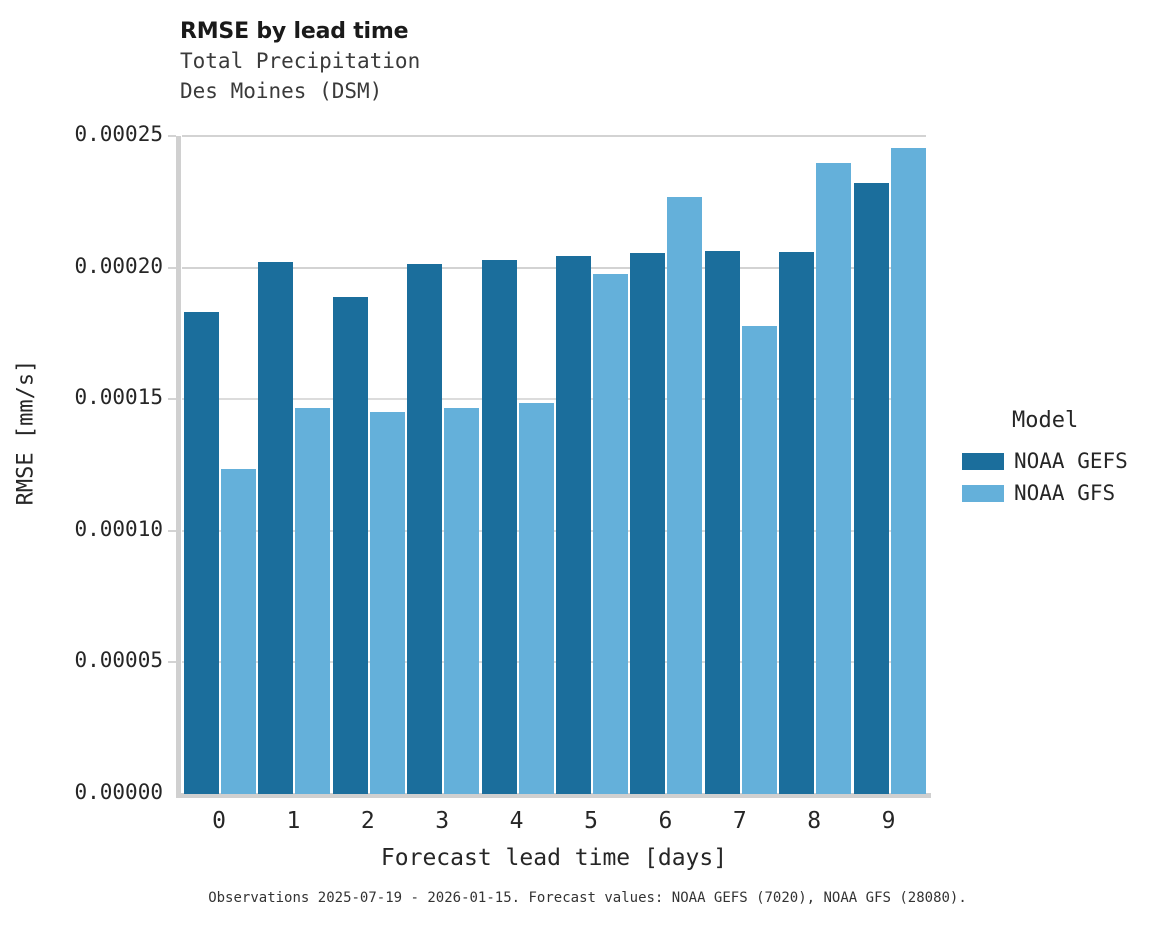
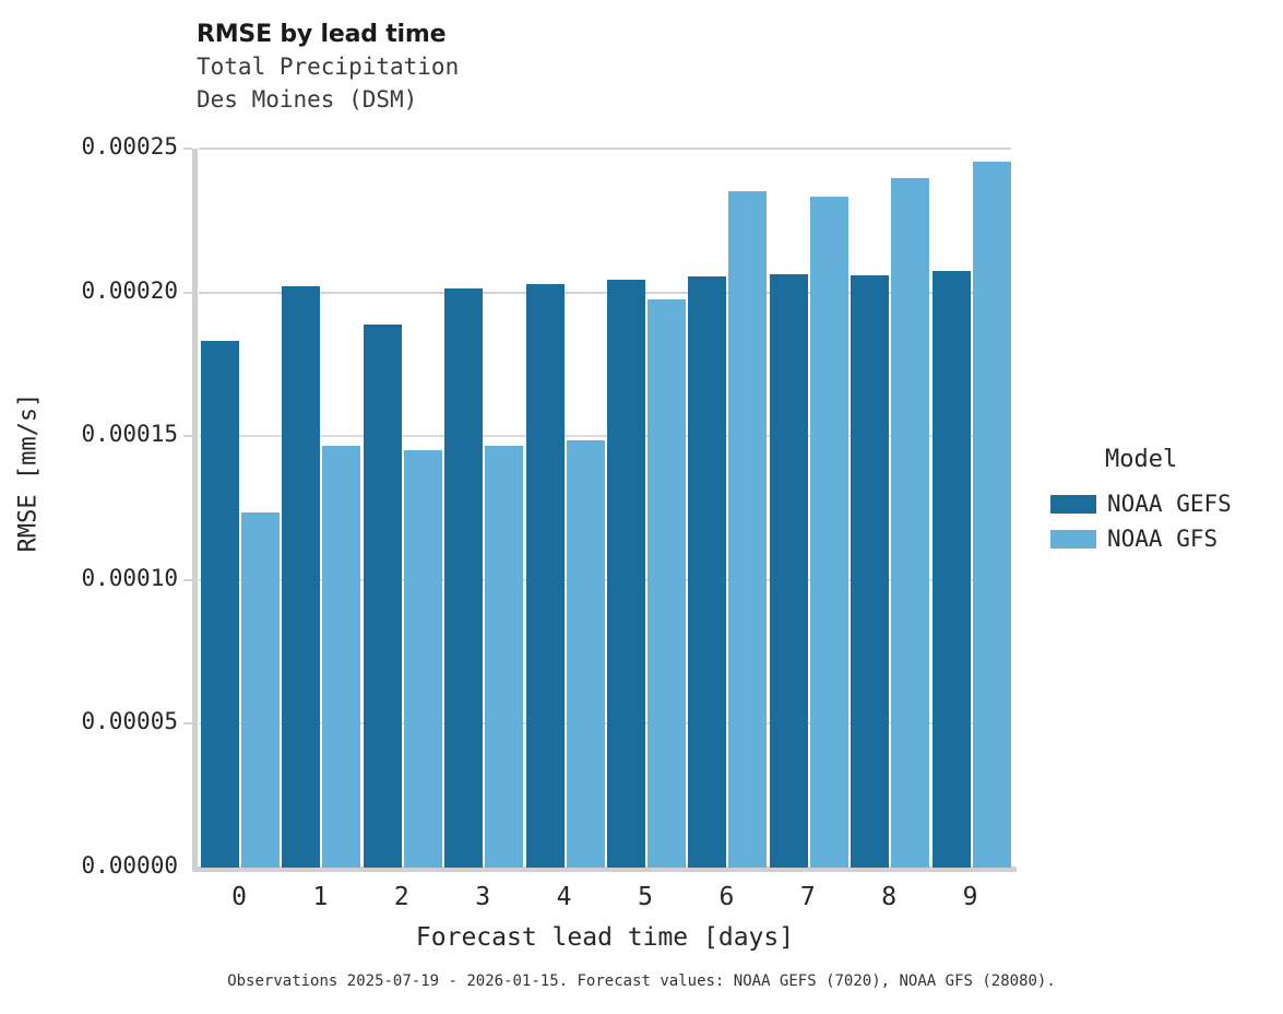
NOAA GFS/6: 0.000227 -> 0.000235
NOAA GFS/7: 0.000178 -> 0.000233
NOAA GEFS/9: 0.000232 -> 0.000207
